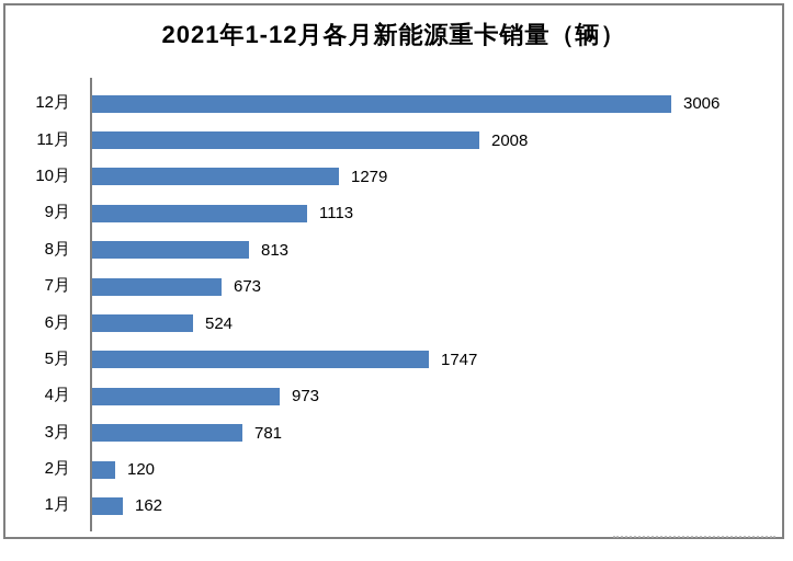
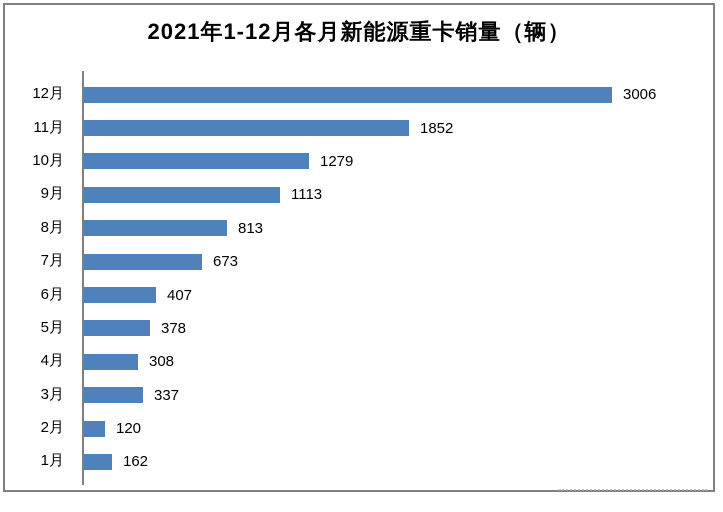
11月: 2008 -> 1852
6月: 524 -> 407
5月: 1747 -> 378
4月: 973 -> 308
3月: 781 -> 337
